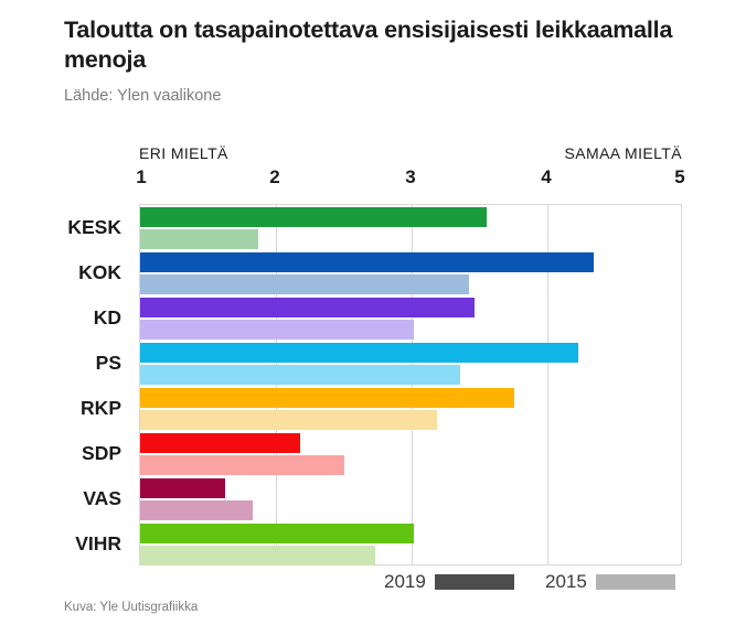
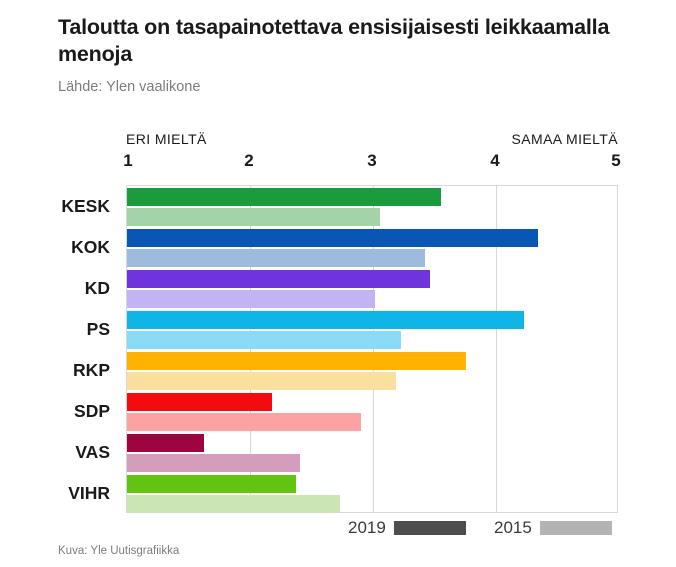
2015/KESK: 1.87 -> 3.06
2015/PS: 3.36 -> 3.23
2015/SDP: 2.50 -> 2.90
2015/VAS: 1.83 -> 2.41
2019/VIHR: 3.02 -> 2.37
